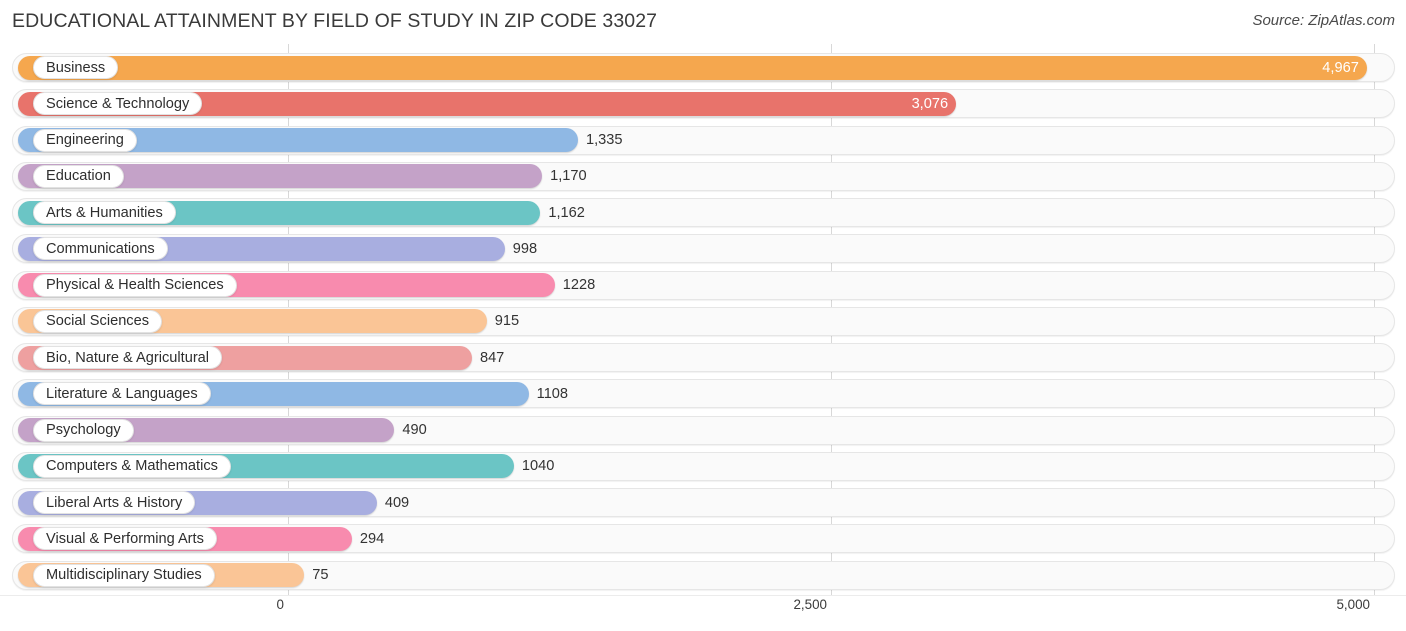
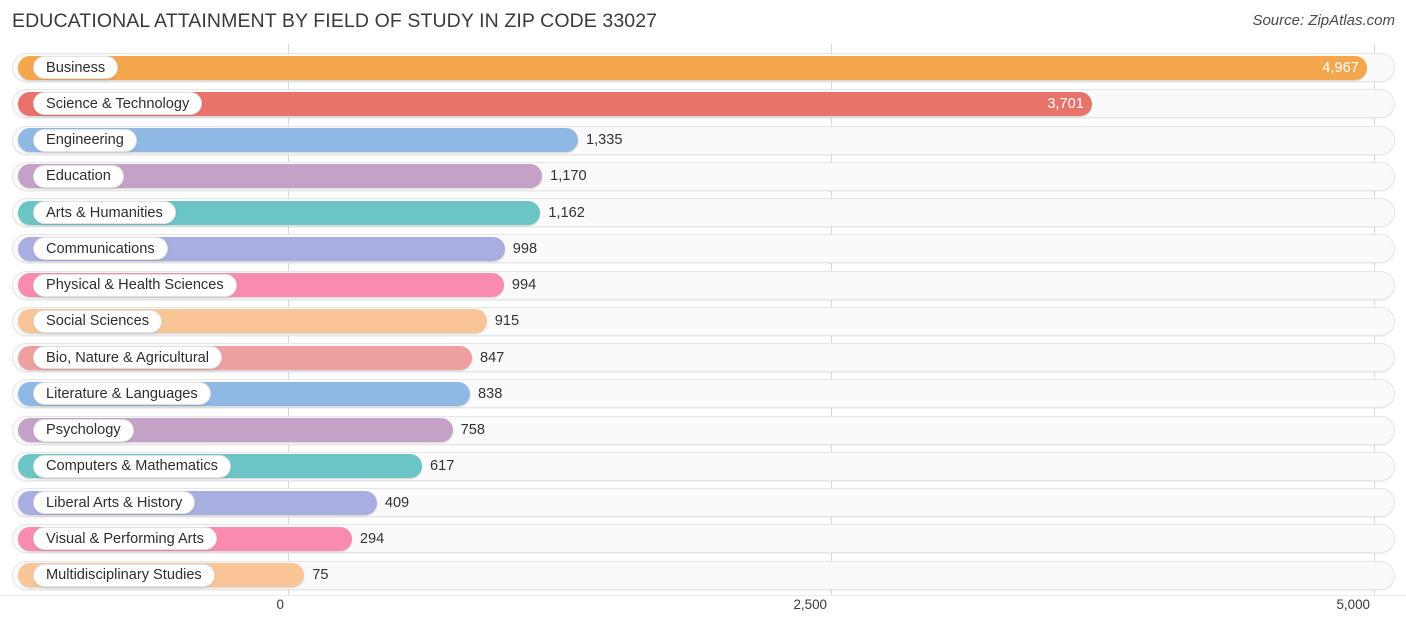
Science & Technology: 3,076 -> 3,701
Physical & Health Sciences: 1228 -> 994
Literature & Languages: 1108 -> 838
Psychology: 490 -> 758
Computers & Mathematics: 1040 -> 617
